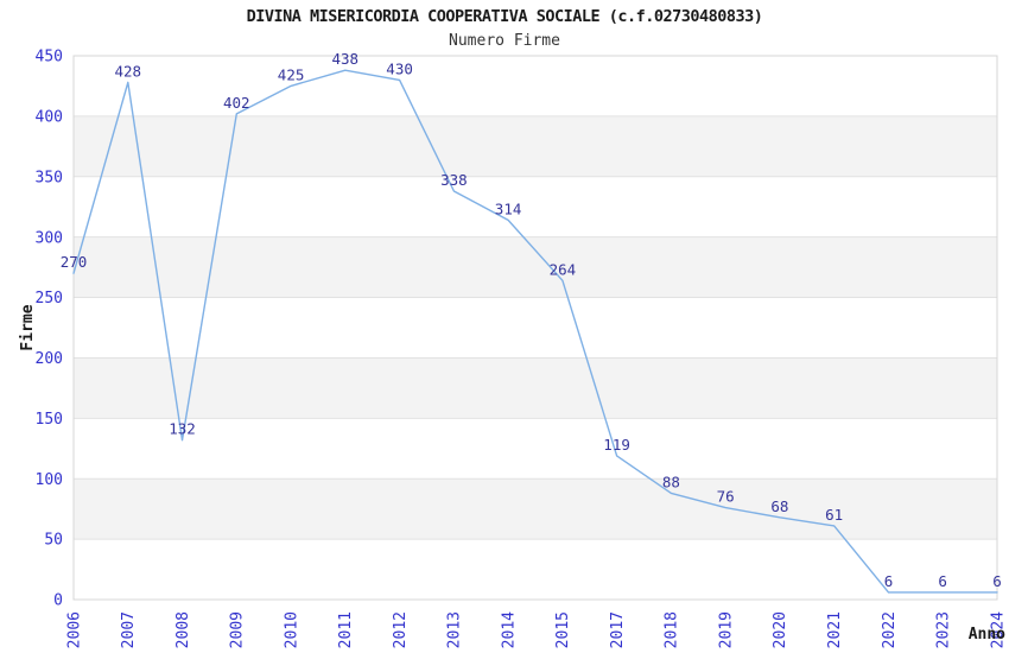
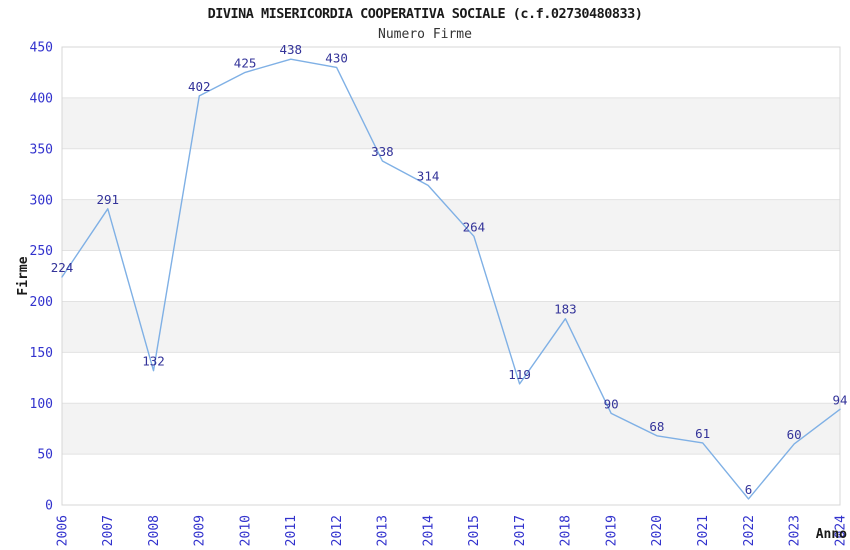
2006: 270 -> 224
2007: 428 -> 291
2018: 88 -> 183
2019: 76 -> 90
2023: 6 -> 60
2024: 6 -> 94
